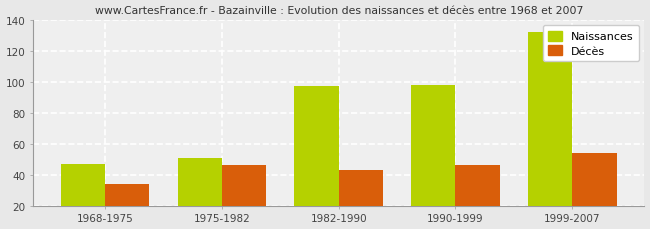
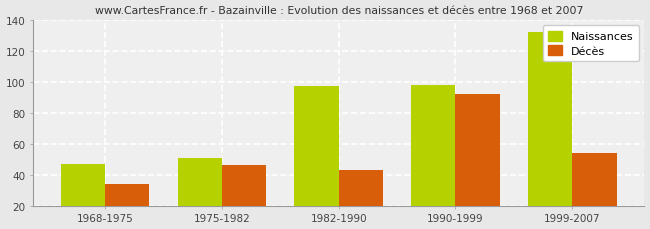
Décès/1990-1999: 46 -> 92
